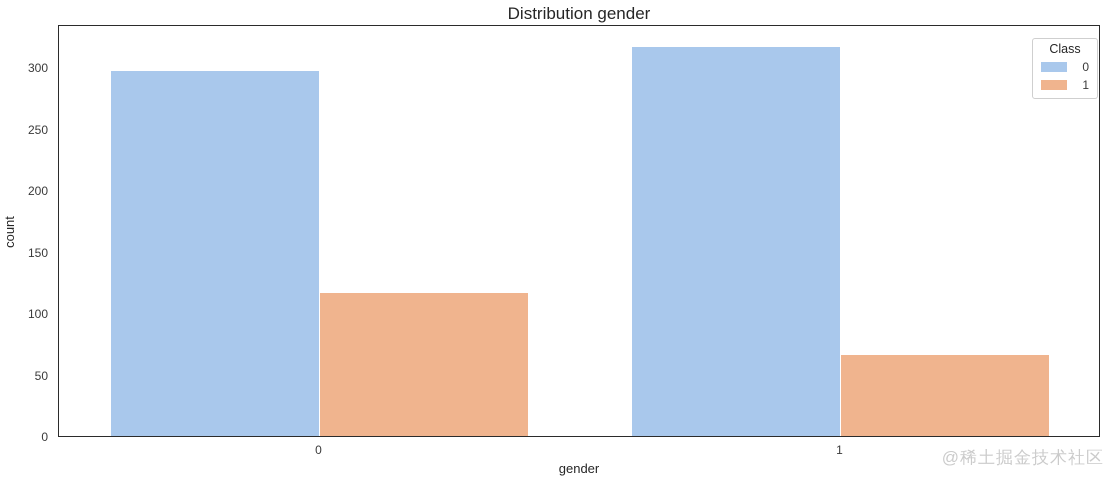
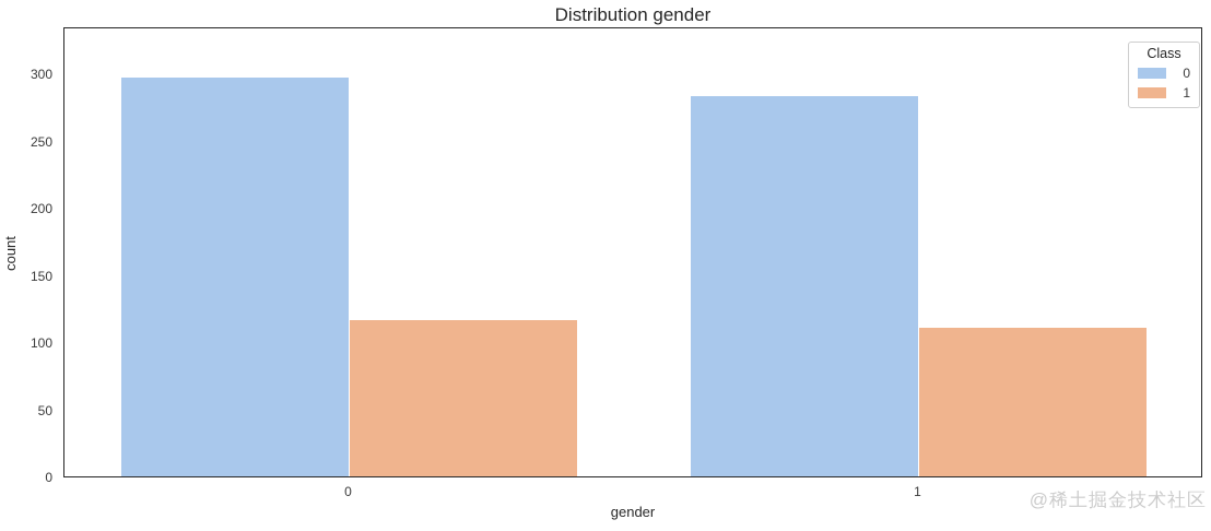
0/1: 316 -> 283
1/1: 66 -> 111
